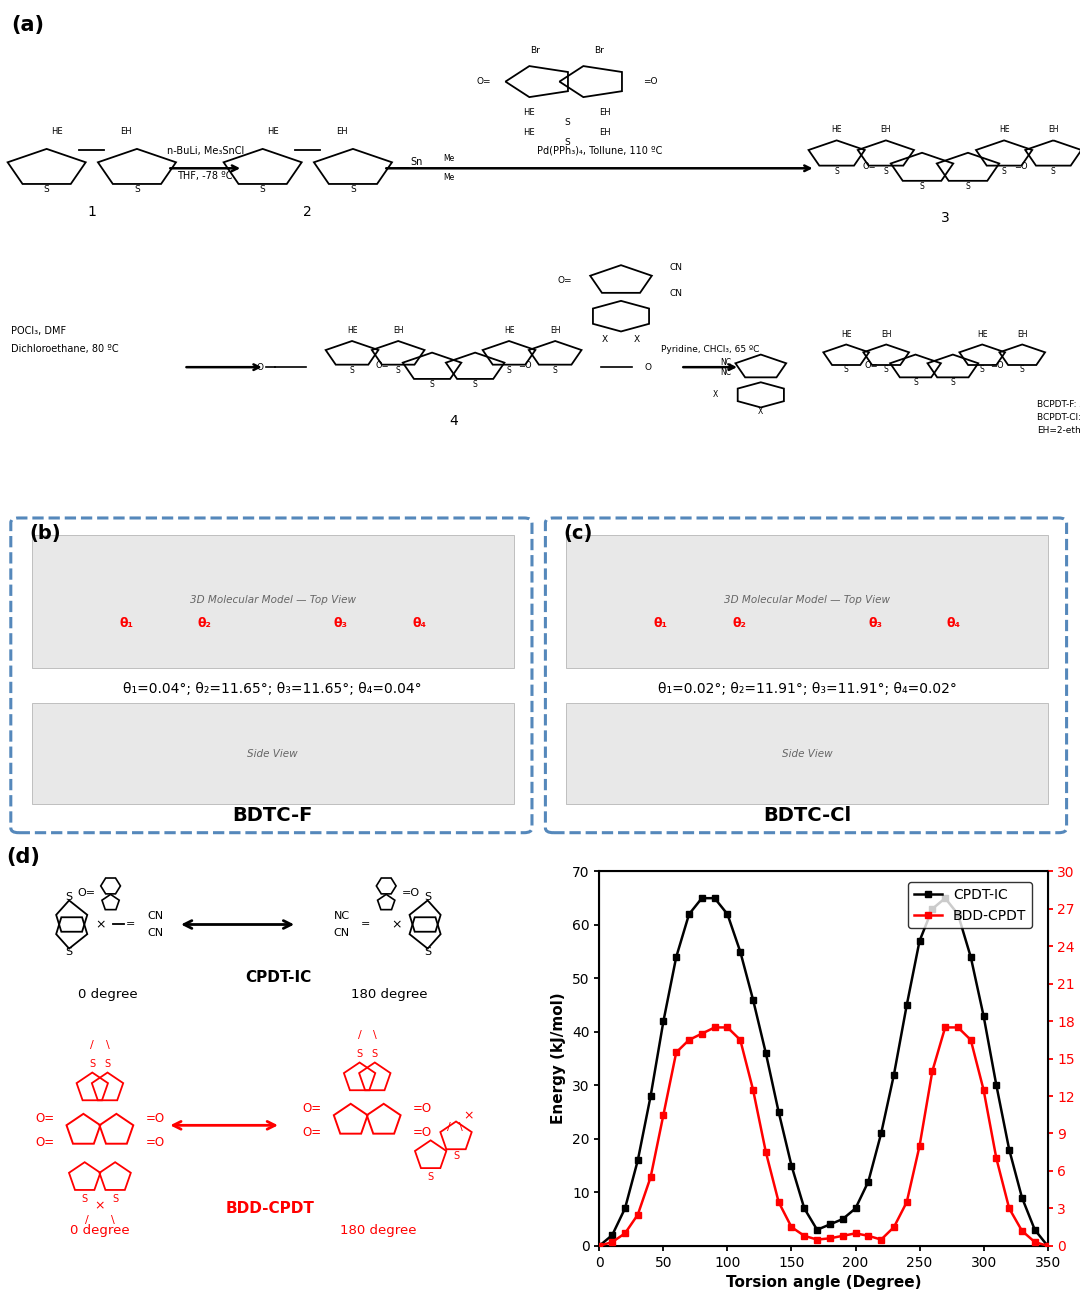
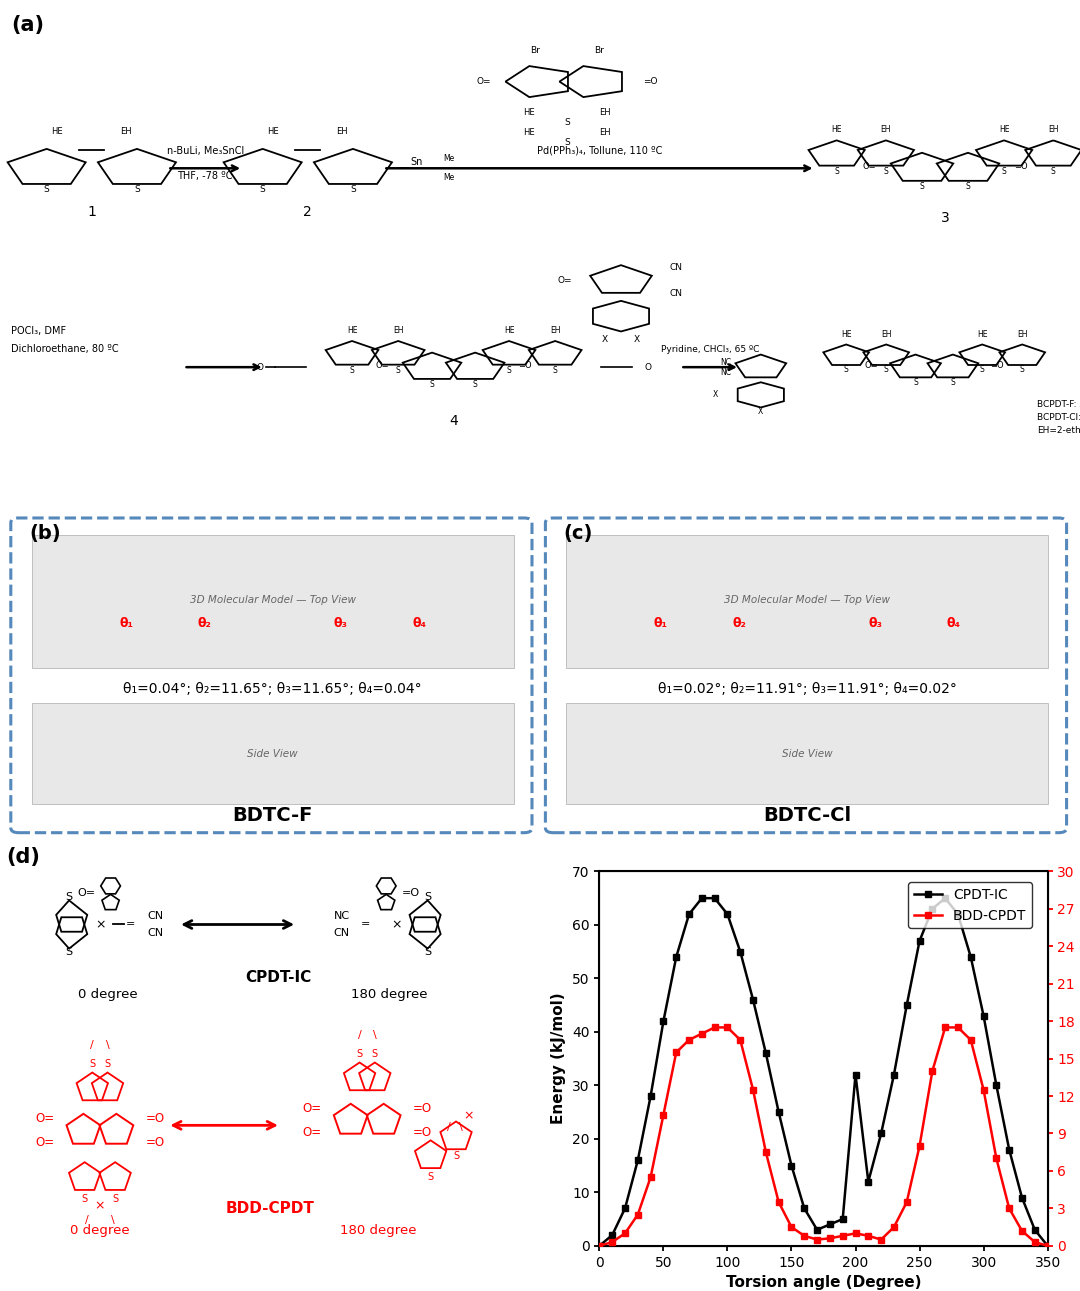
CPDT-IC/200: 7 -> 32
